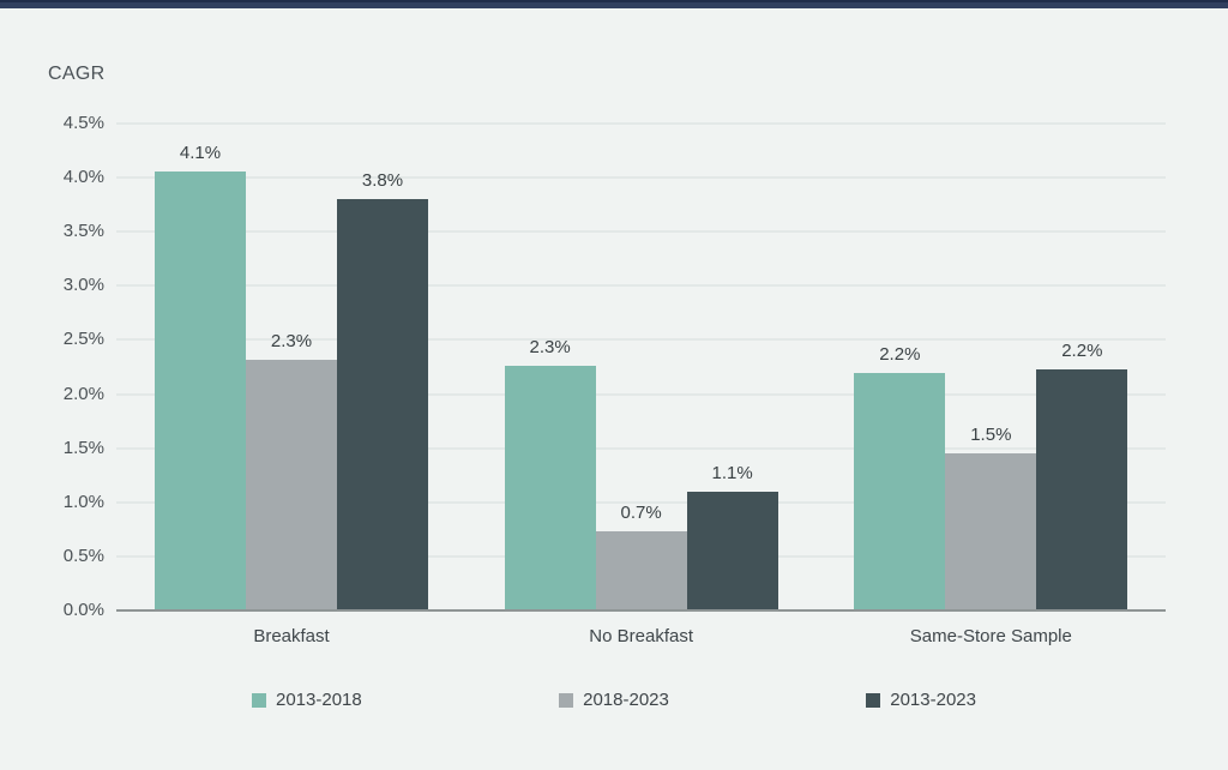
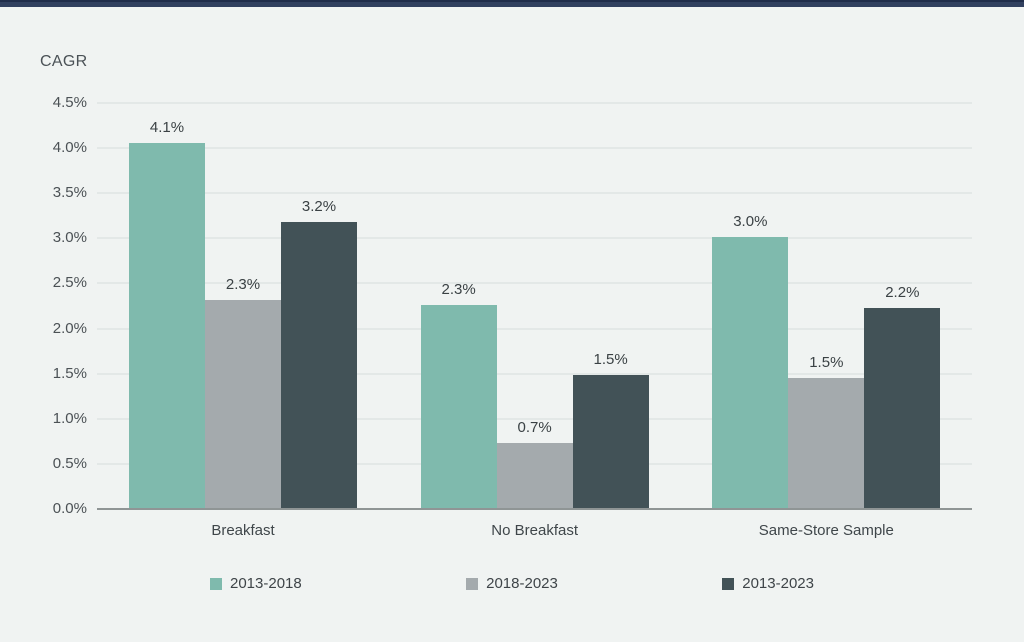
2013-2023/Breakfast: 3.8% -> 3.2%
2013-2023/No Breakfast: 1.1% -> 1.5%
2013-2018/Same-Store Sample: 2.2% -> 3.0%
